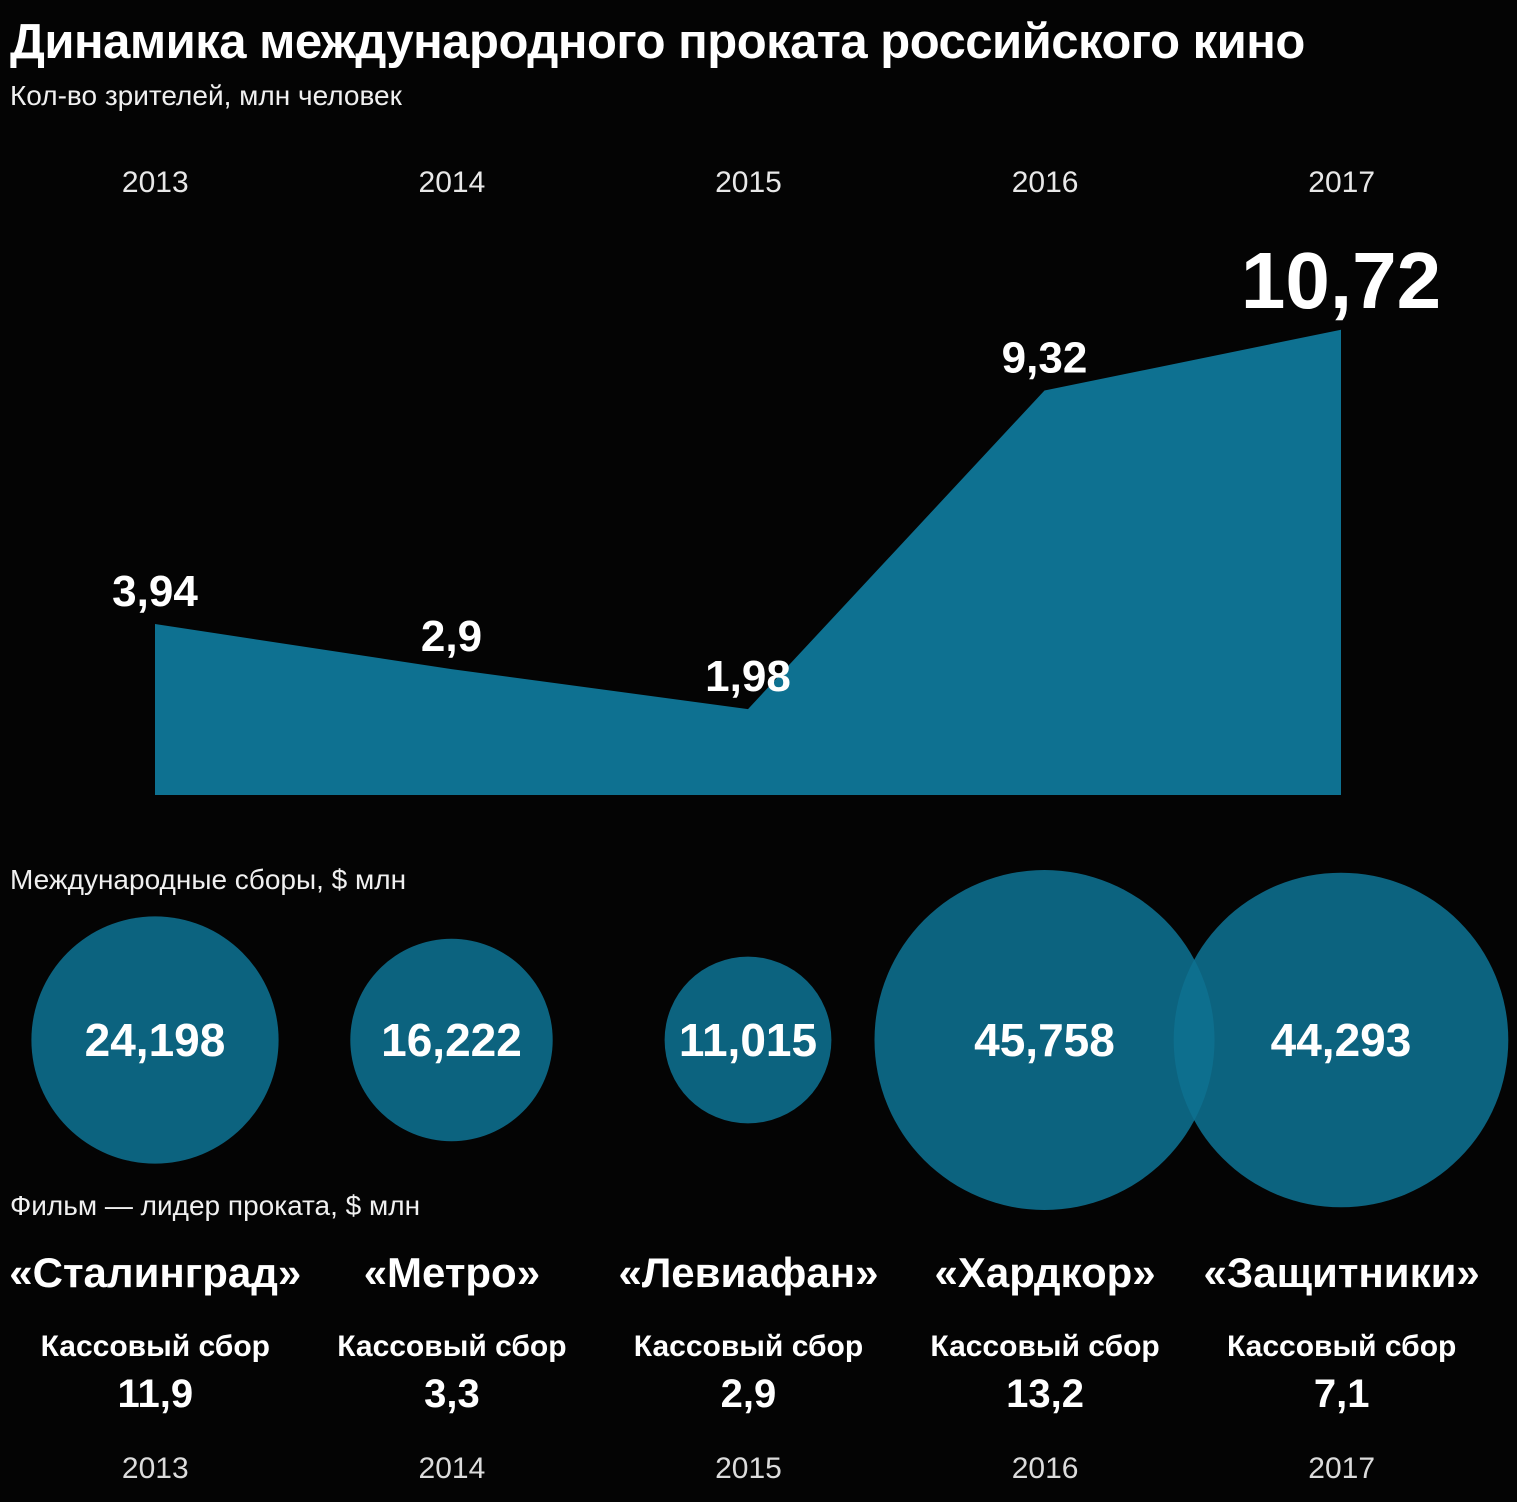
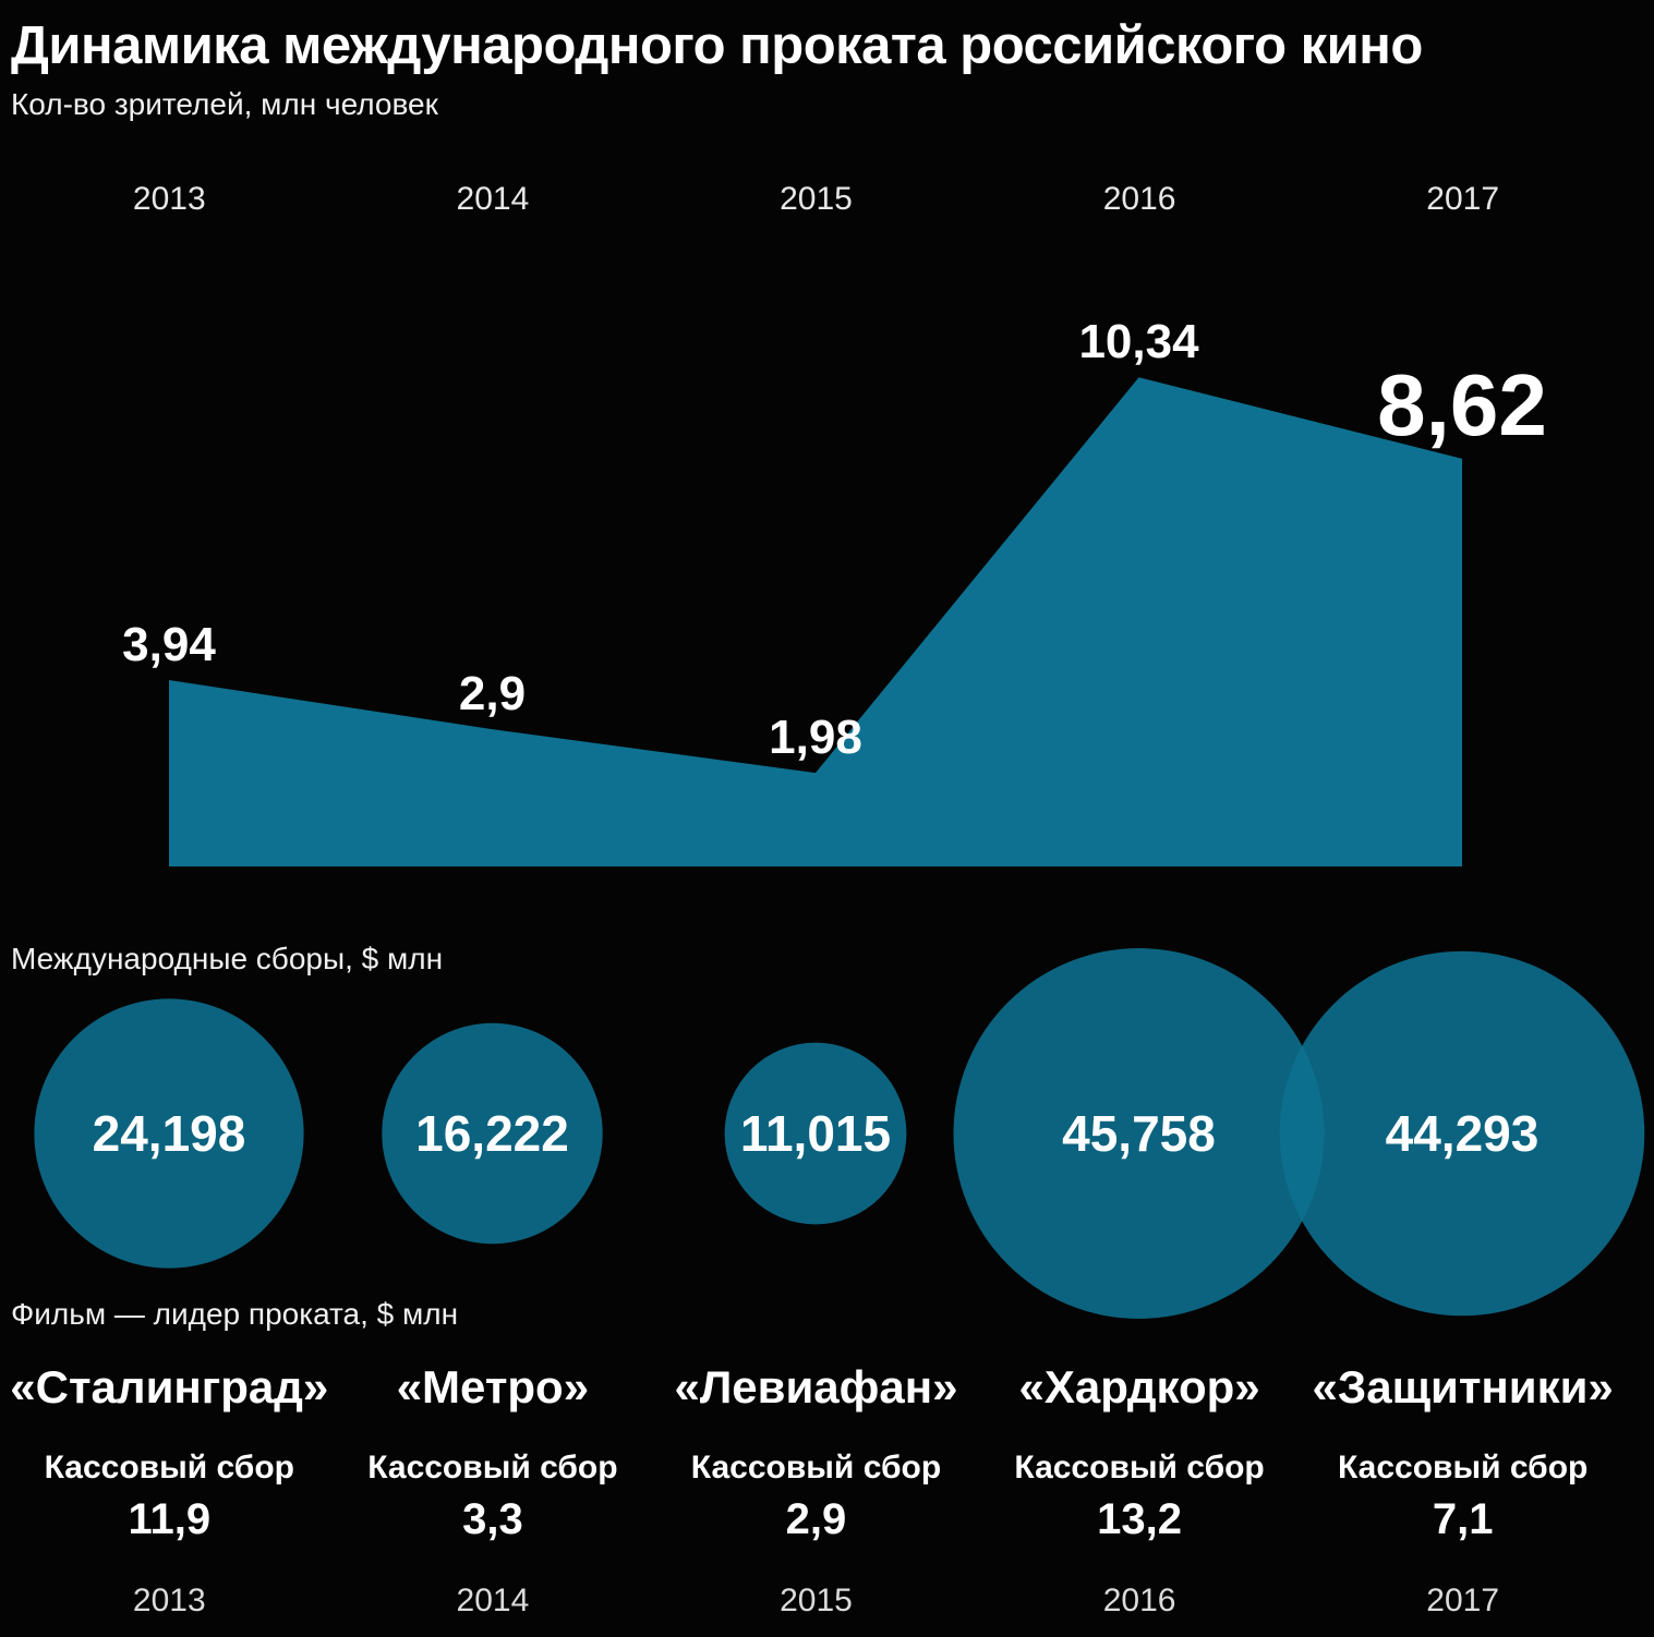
Кол-во зрителей, млн человек/2016: 9,32 -> 10,34
Кол-во зрителей, млн человек/2017: 10,72 -> 8,62
